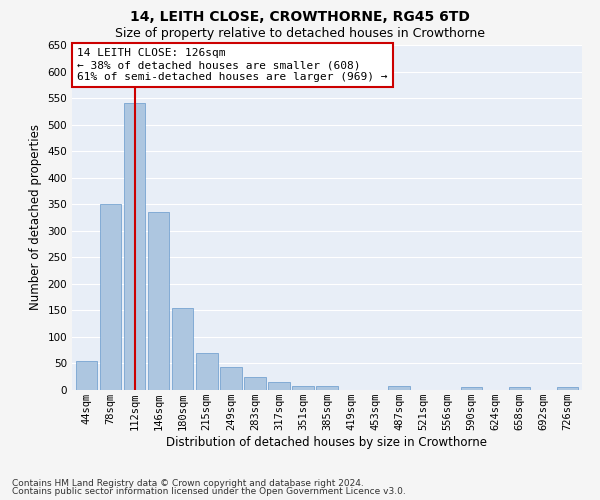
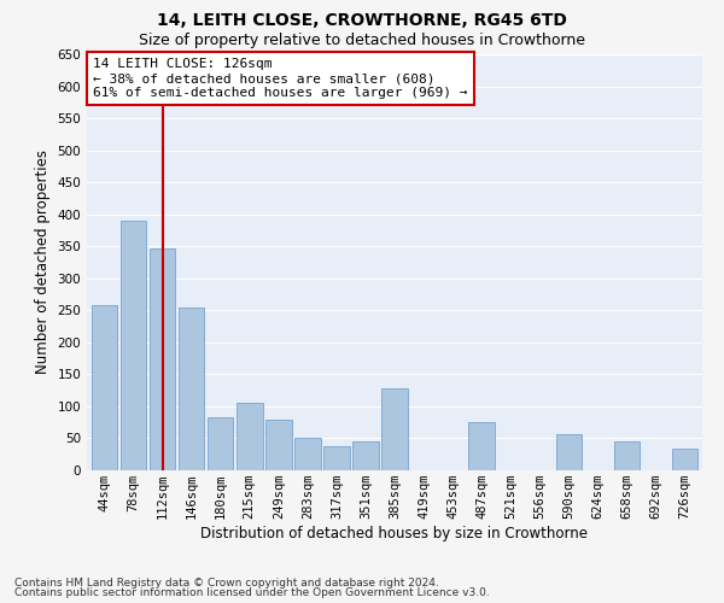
44sqm: 55 -> 258
78sqm: 350 -> 390
112sqm: 540 -> 346
146sqm: 335 -> 254
180sqm: 155 -> 82
215sqm: 70 -> 106
249sqm: 43 -> 80
283sqm: 25 -> 50
317sqm: 15 -> 38
351sqm: 8 -> 46
385sqm: 8 -> 128
487sqm: 8 -> 76
590sqm: 5 -> 56
658sqm: 5 -> 46
726sqm: 5 -> 34
